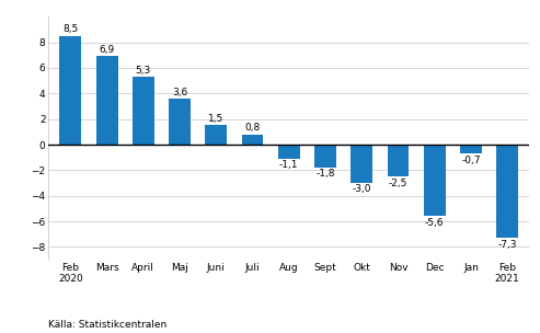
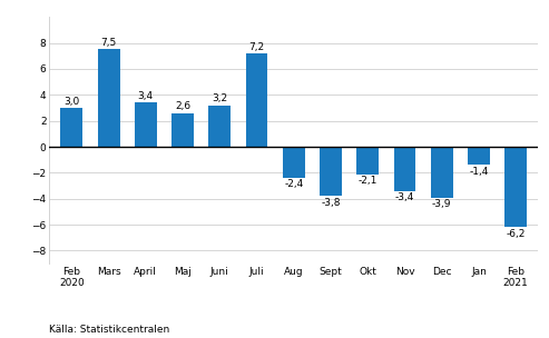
Feb 2020: 8,5 -> 3,0
Mars: 6,9 -> 7,5
April: 5,3 -> 3,4
Maj: 3,6 -> 2,6
Juni: 1,5 -> 3,2
Juli: 0,8 -> 7,2
Aug: -1,1 -> -2,4
Sept: -1,8 -> -3,8
Okt: -3,0 -> -2,1
Nov: -2,5 -> -3,4
Dec: -5,6 -> -3,9
Jan: -0,7 -> -1,4
Feb 2021: -7,3 -> -6,2
